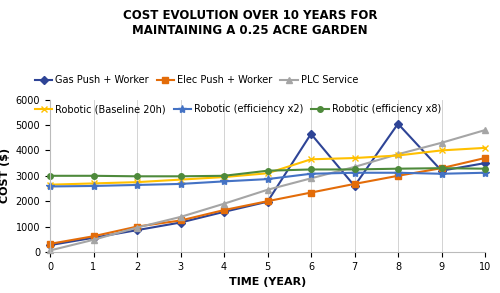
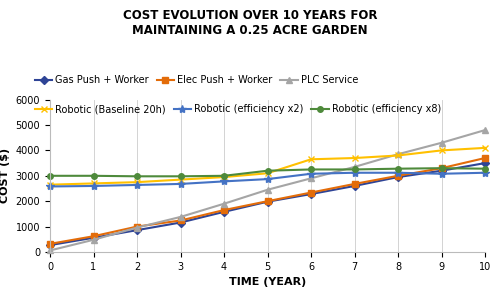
Gas Push + Worker/6: 4650 -> 2280
Gas Push + Worker/8: 5050 -> 2950
